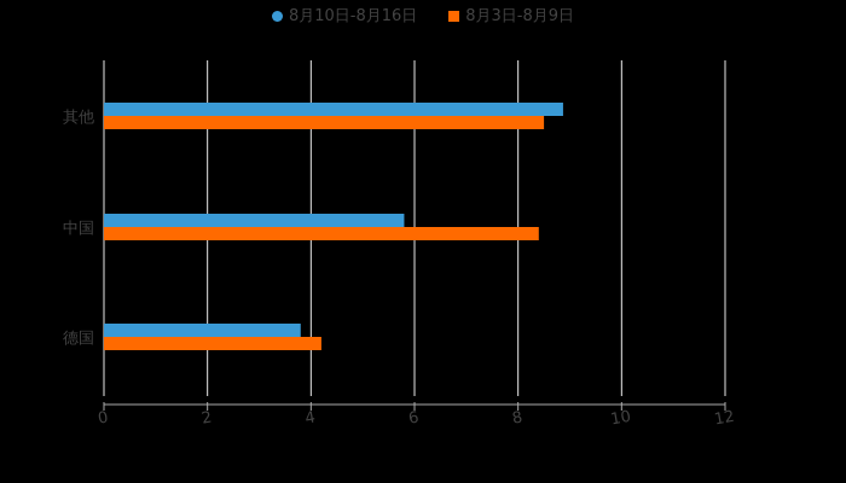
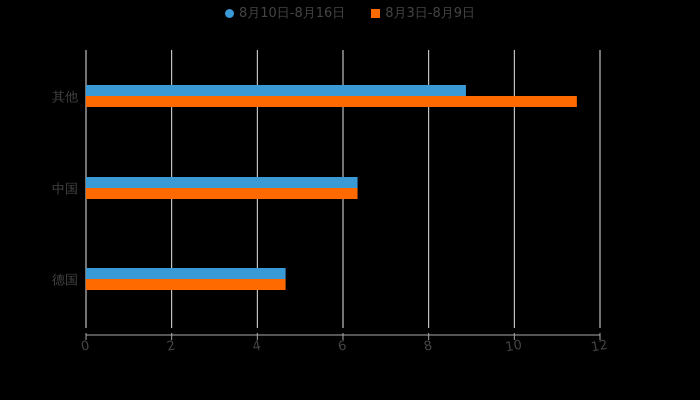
8月3日-8月9日/其他: 8.5 -> 11.5
8月10日-8月16日/中国: 5.8 -> 6.3
8月3日-8月9日/中国: 8.4 -> 6.3
8月10日-8月16日/德国: 3.8 -> 4.7
8月3日-8月9日/德国: 4.2 -> 4.7
